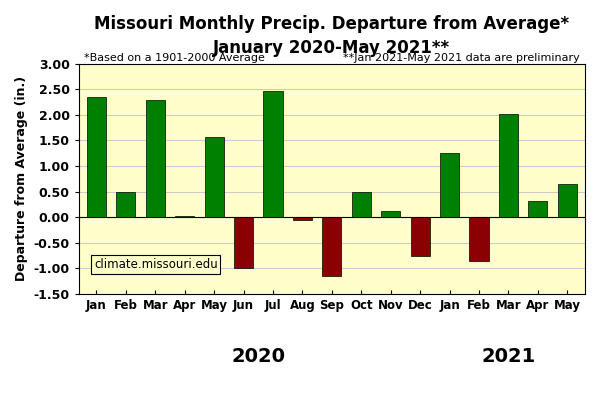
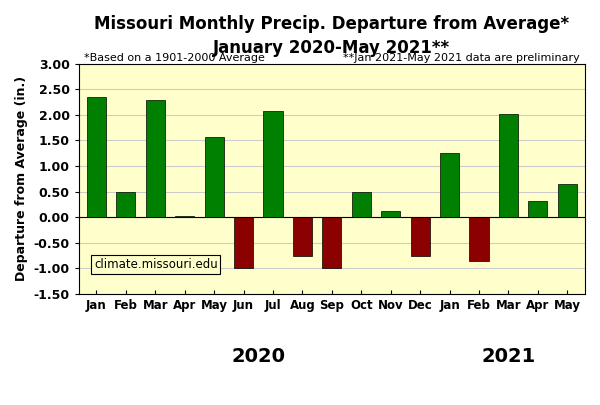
Jul: 2.46 -> 2.08
Aug: -0.06 -> -0.75
Sep: -1.14 -> -1.00
